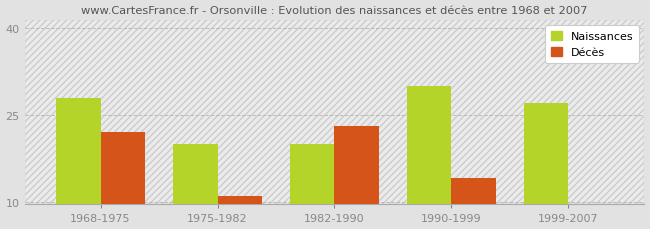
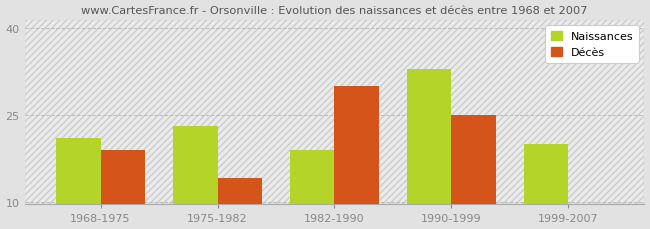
Naissances/1968-1975: 28 -> 21
Décès/1968-1975: 22 -> 19
Naissances/1975-1982: 20 -> 23
Décès/1975-1982: 11 -> 14
Naissances/1982-1990: 20 -> 19
Décès/1982-1990: 23 -> 30
Naissances/1990-1999: 30 -> 33
Décès/1990-1999: 14 -> 25
Naissances/1999-2007: 27 -> 20
